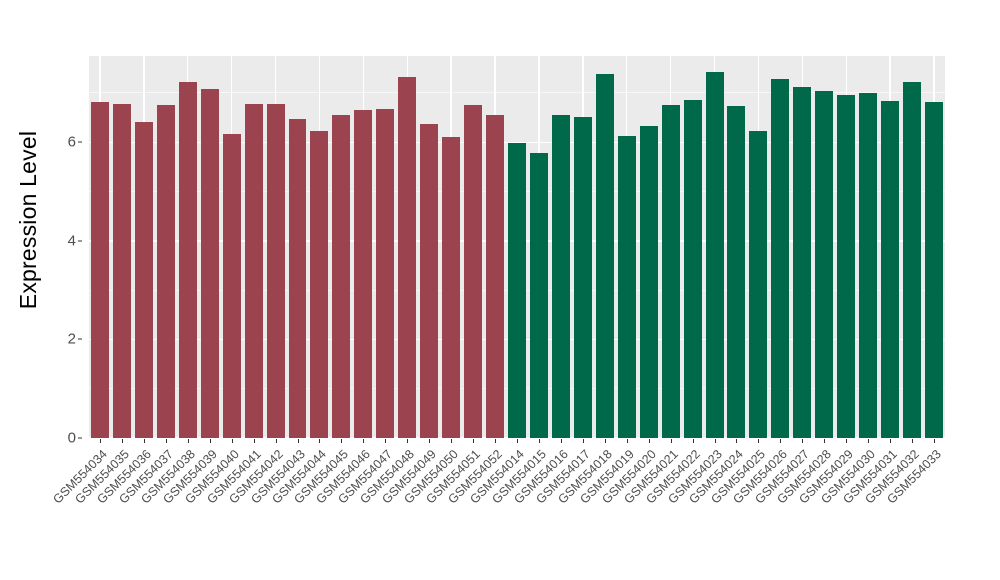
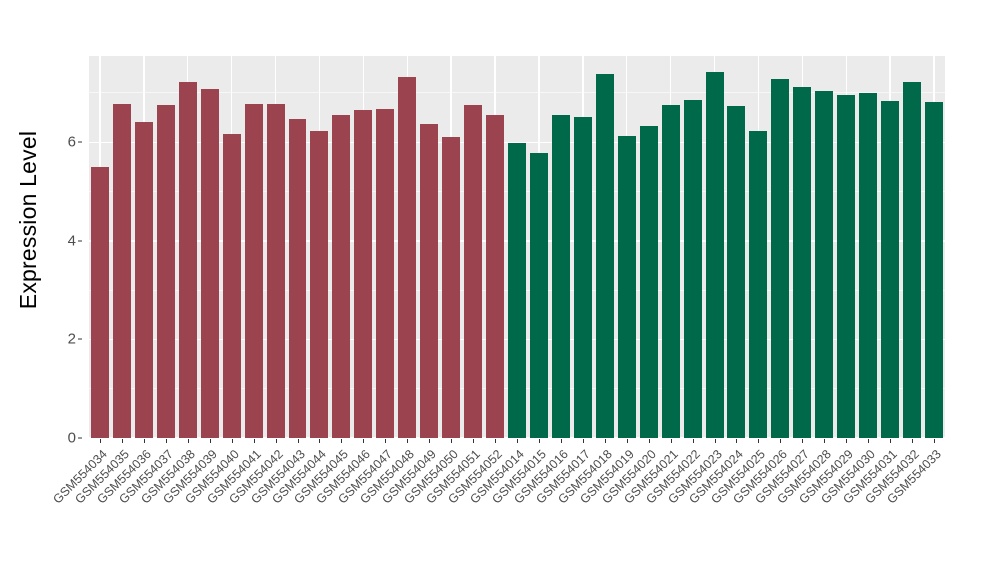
GSM554034: 6.8 -> 5.5
